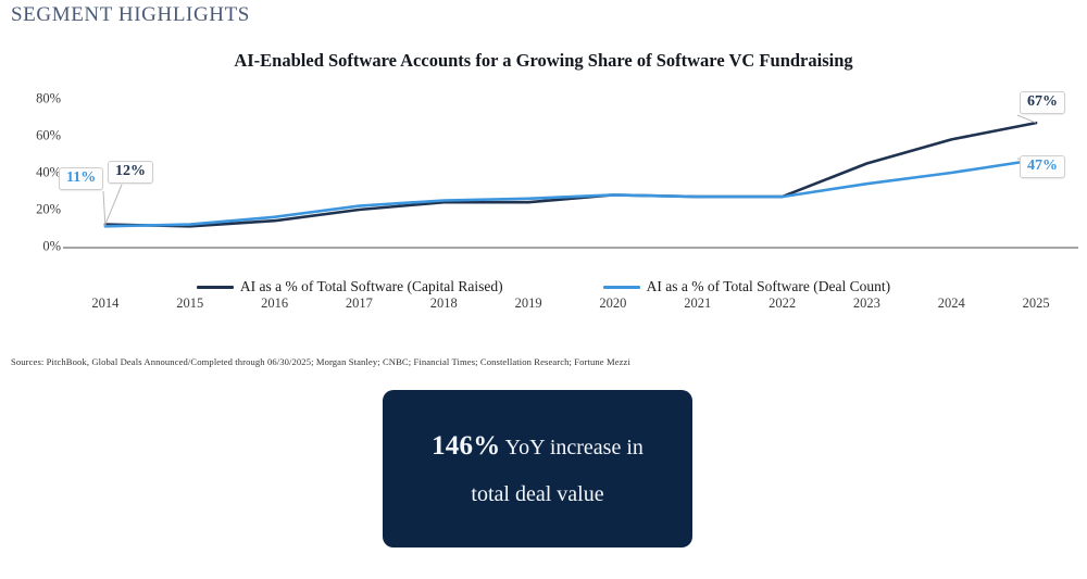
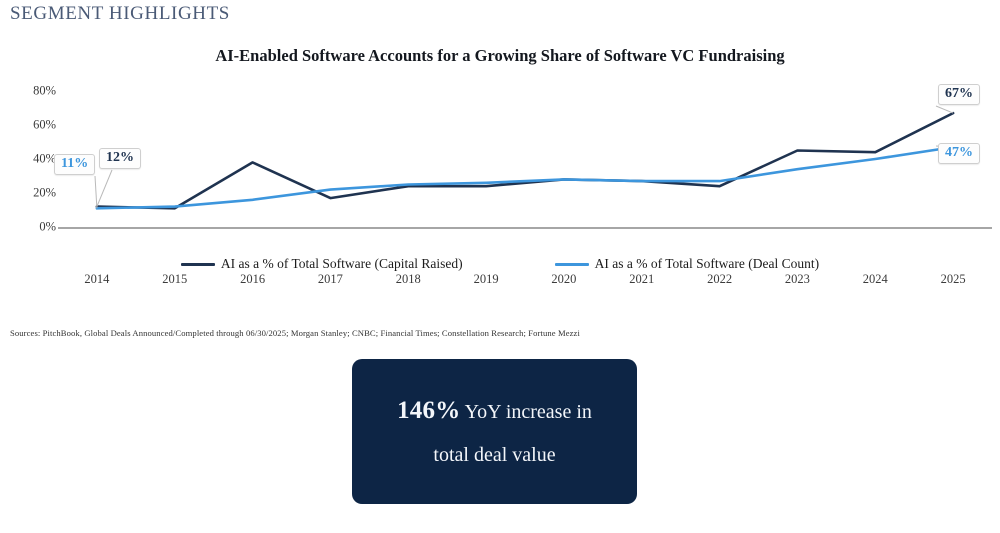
AI as a % of Total Software (Capital Raised)/2016: 14% -> 38%
AI as a % of Total Software (Capital Raised)/2017: 20% -> 17%
AI as a % of Total Software (Capital Raised)/2022: 27% -> 24%
AI as a % of Total Software (Capital Raised)/2024: 58% -> 44%
